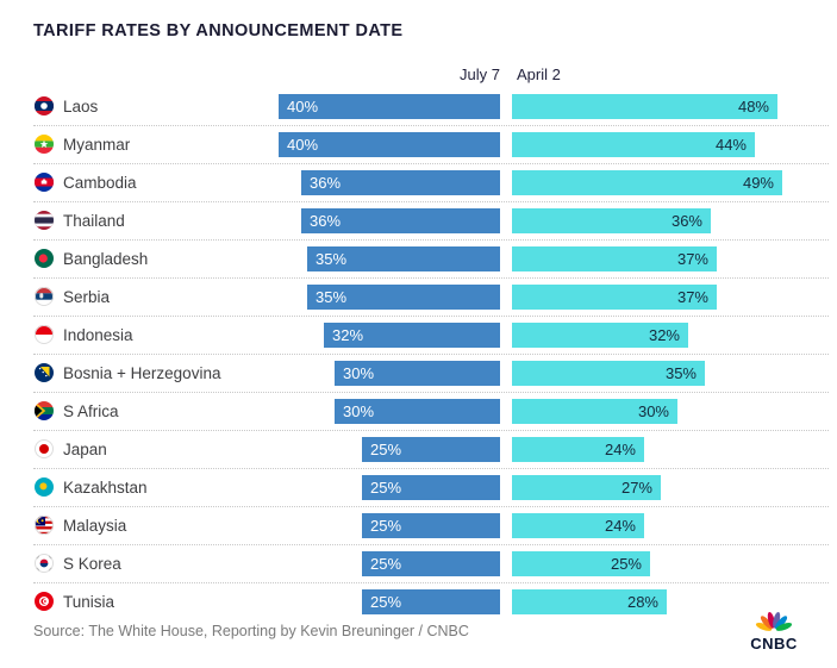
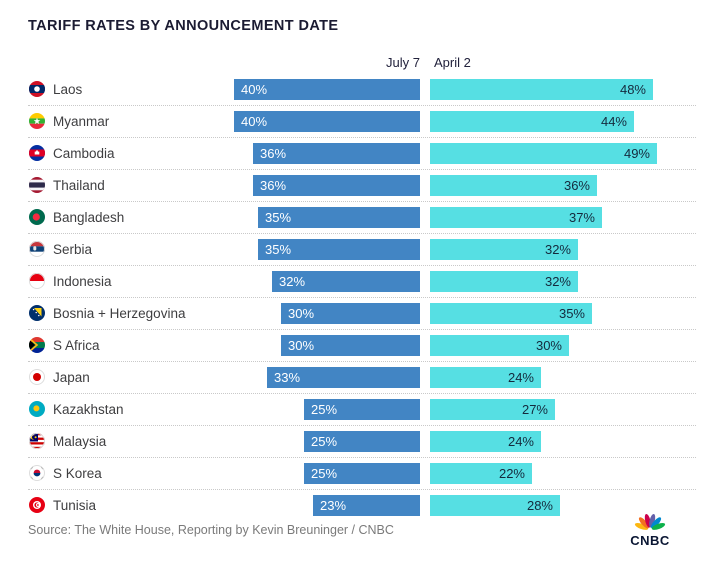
April 2/Serbia: 37% -> 32%
July 7/Japan: 25% -> 33%
April 2/S Korea: 25% -> 22%
July 7/Tunisia: 25% -> 23%
